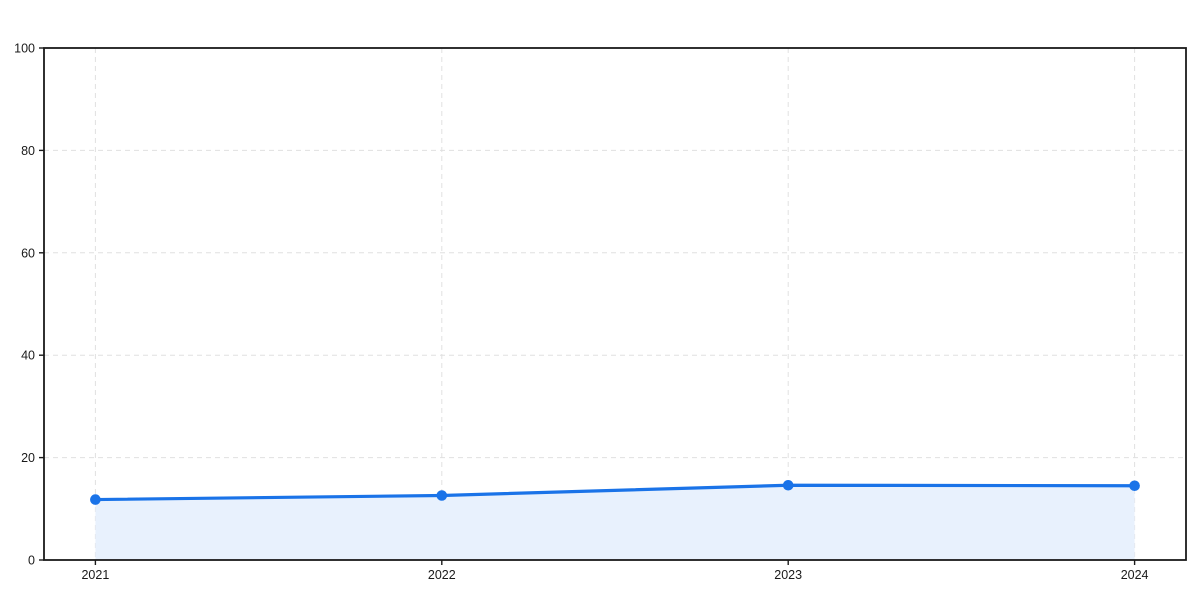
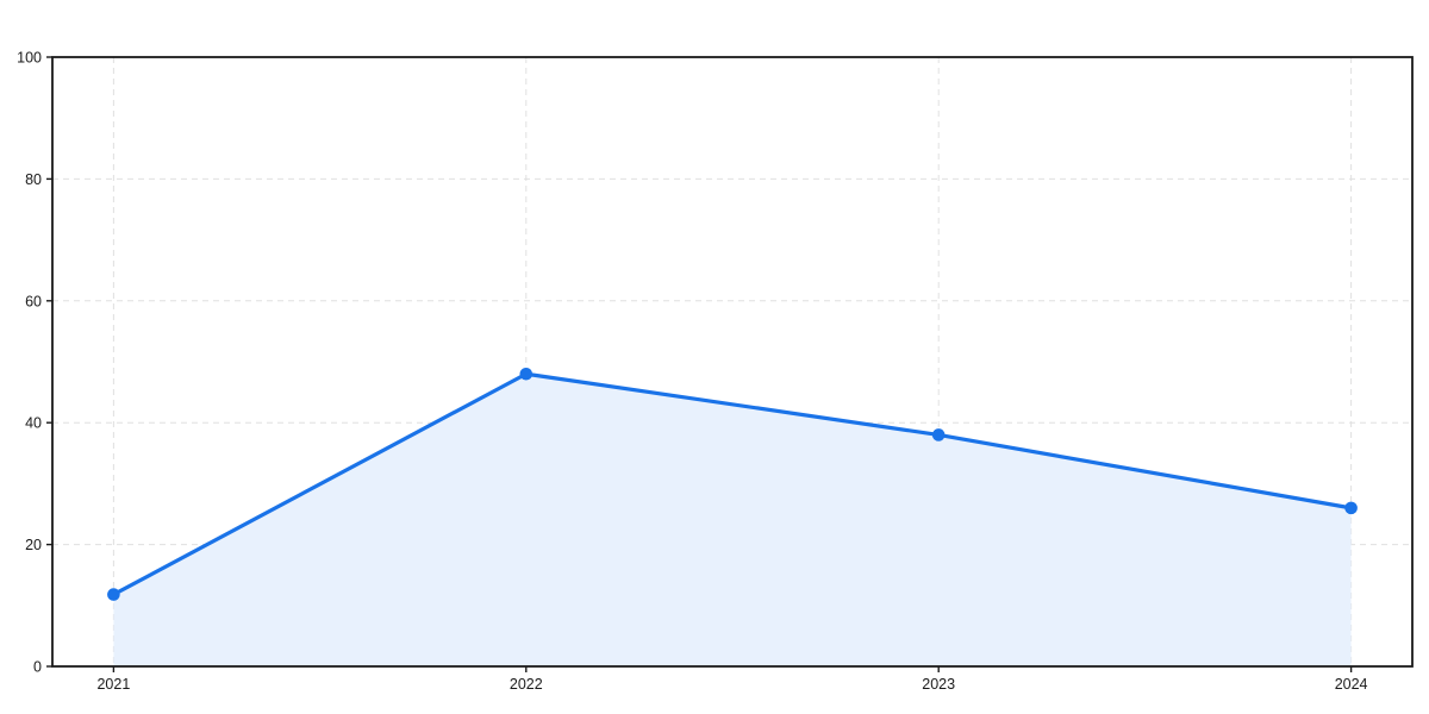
2022: 13 -> 48
2023: 15 -> 38
2024: 14 -> 26
